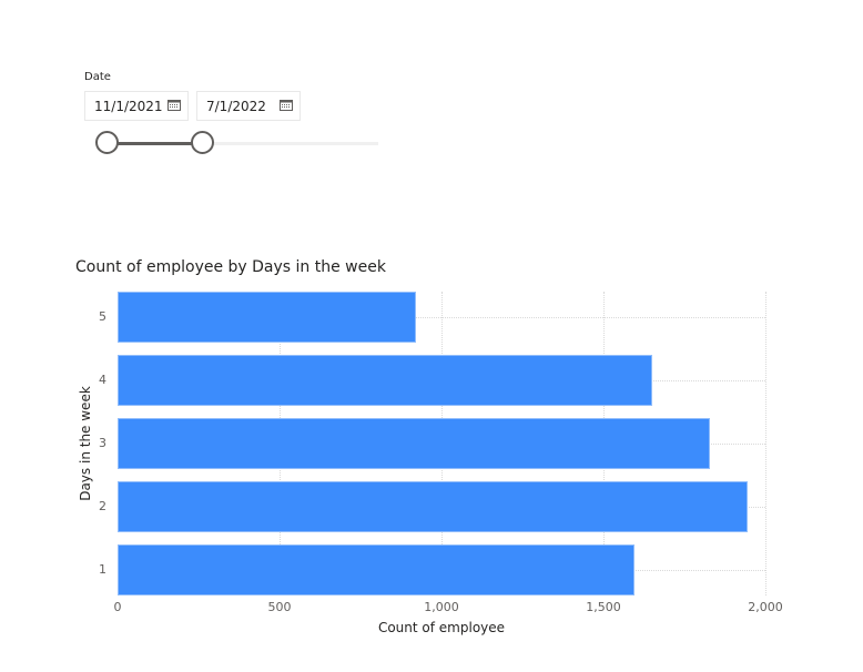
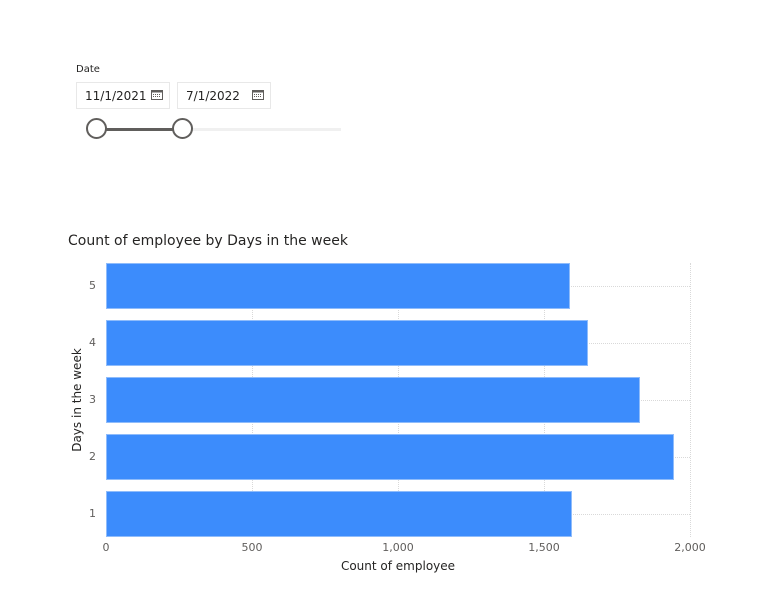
5: 920 -> 1590
